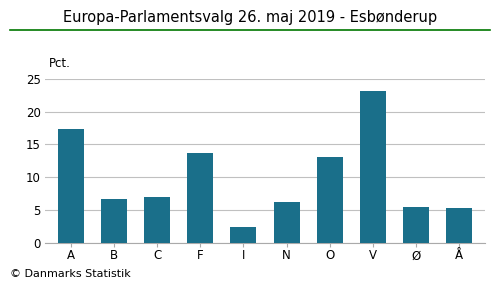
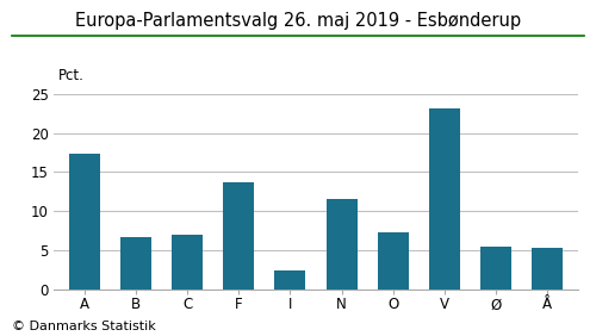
N: 6.2 -> 11.6
O: 13.1 -> 7.2
